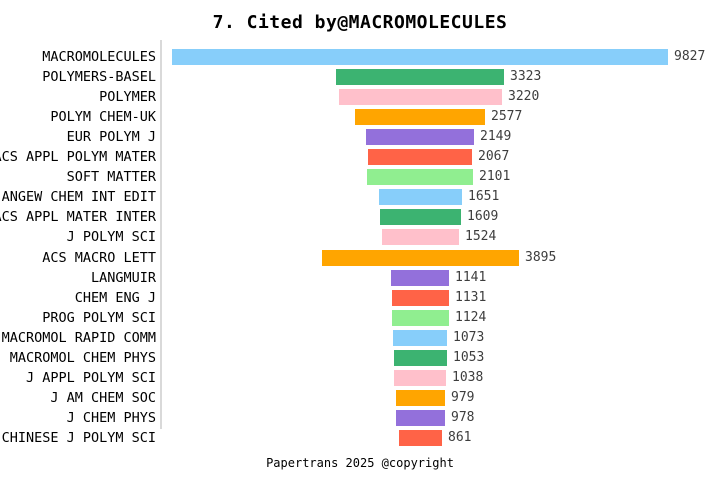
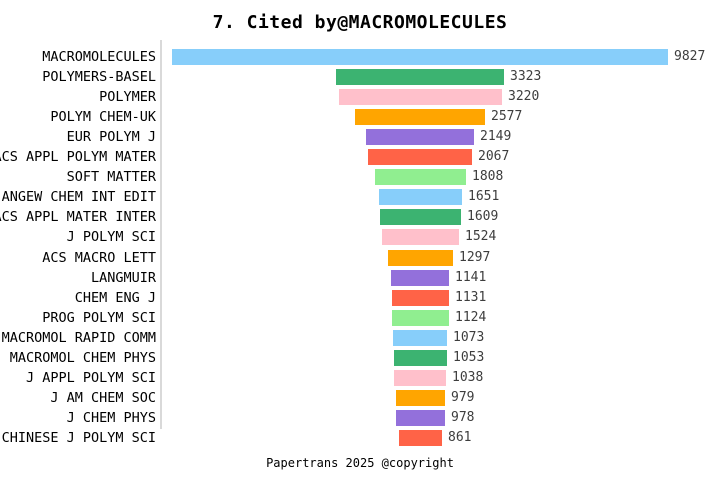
SOFT MATTER: 2101 -> 1808
ACS MACRO LETT: 3895 -> 1297
